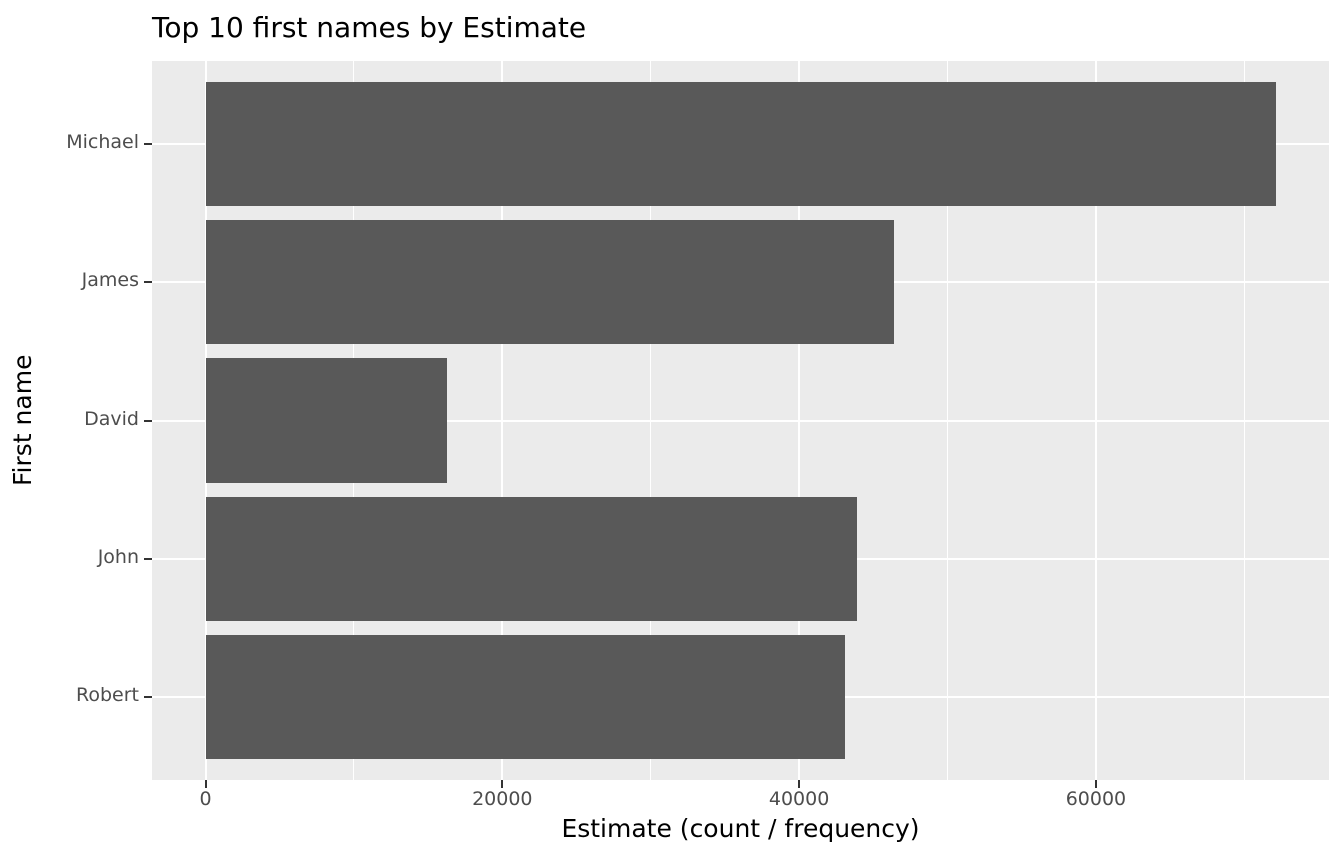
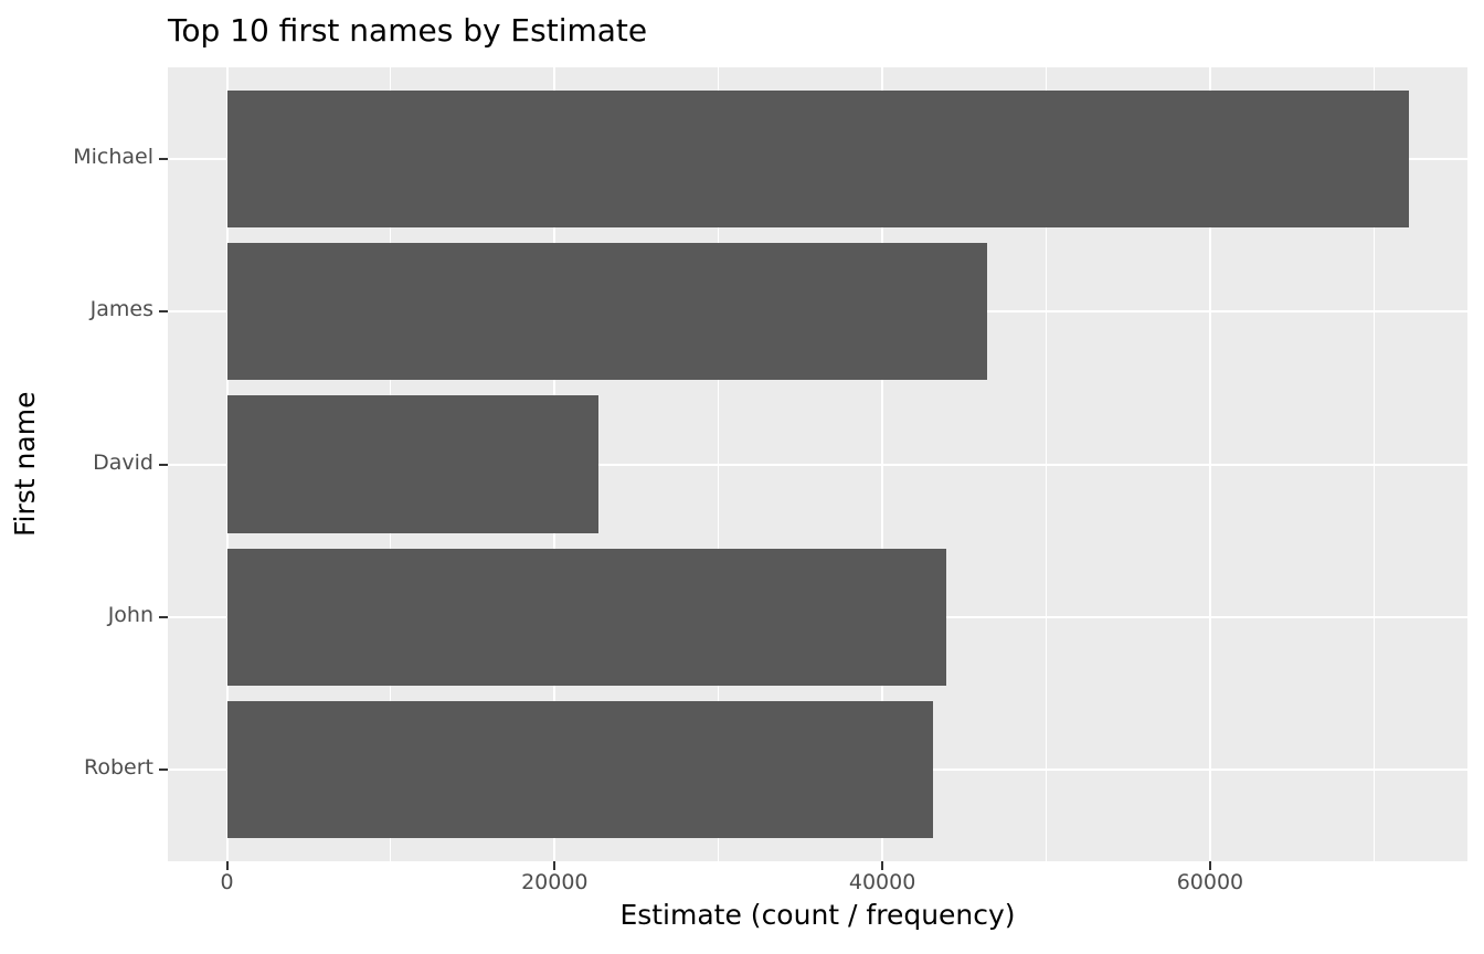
David: 16300 -> 22700
